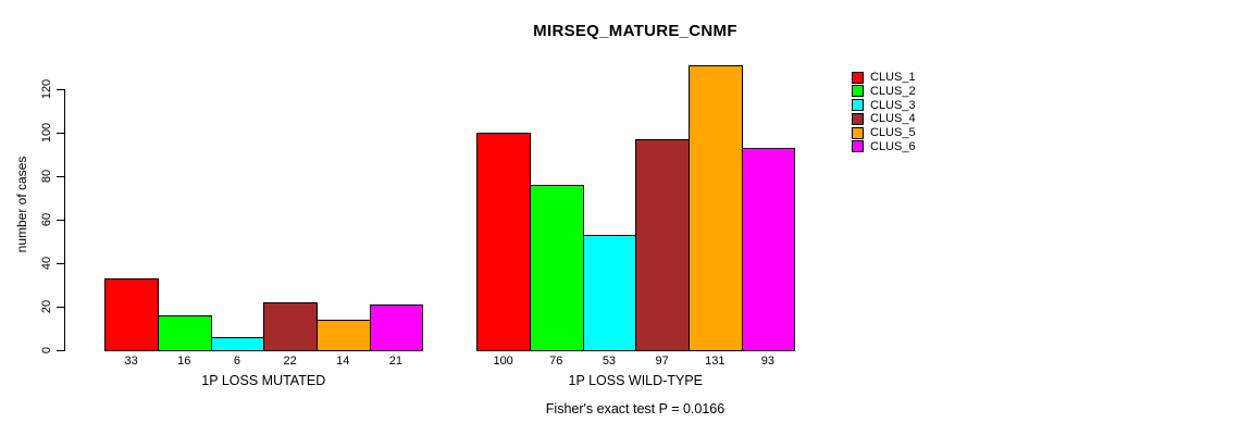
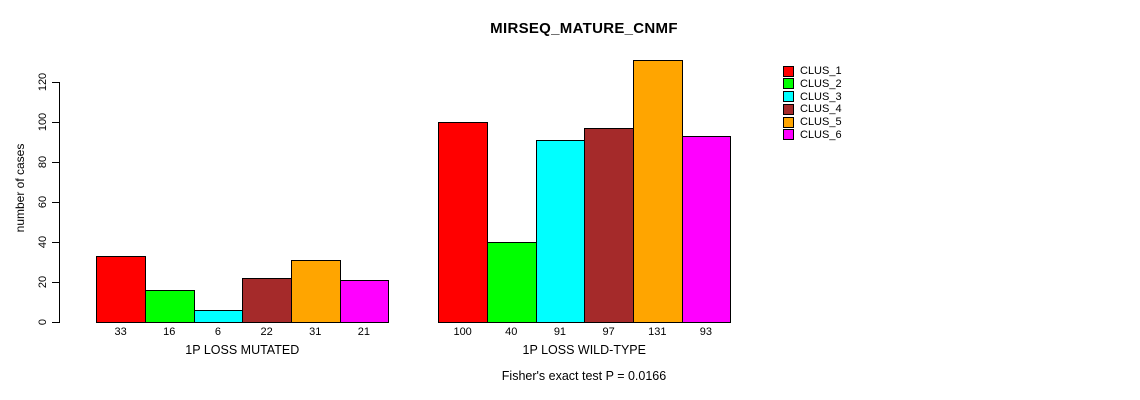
CLUS_5/1P LOSS MUTATED: 14 -> 31
CLUS_2/1P LOSS WILD-TYPE: 76 -> 40
CLUS_3/1P LOSS WILD-TYPE: 53 -> 91
